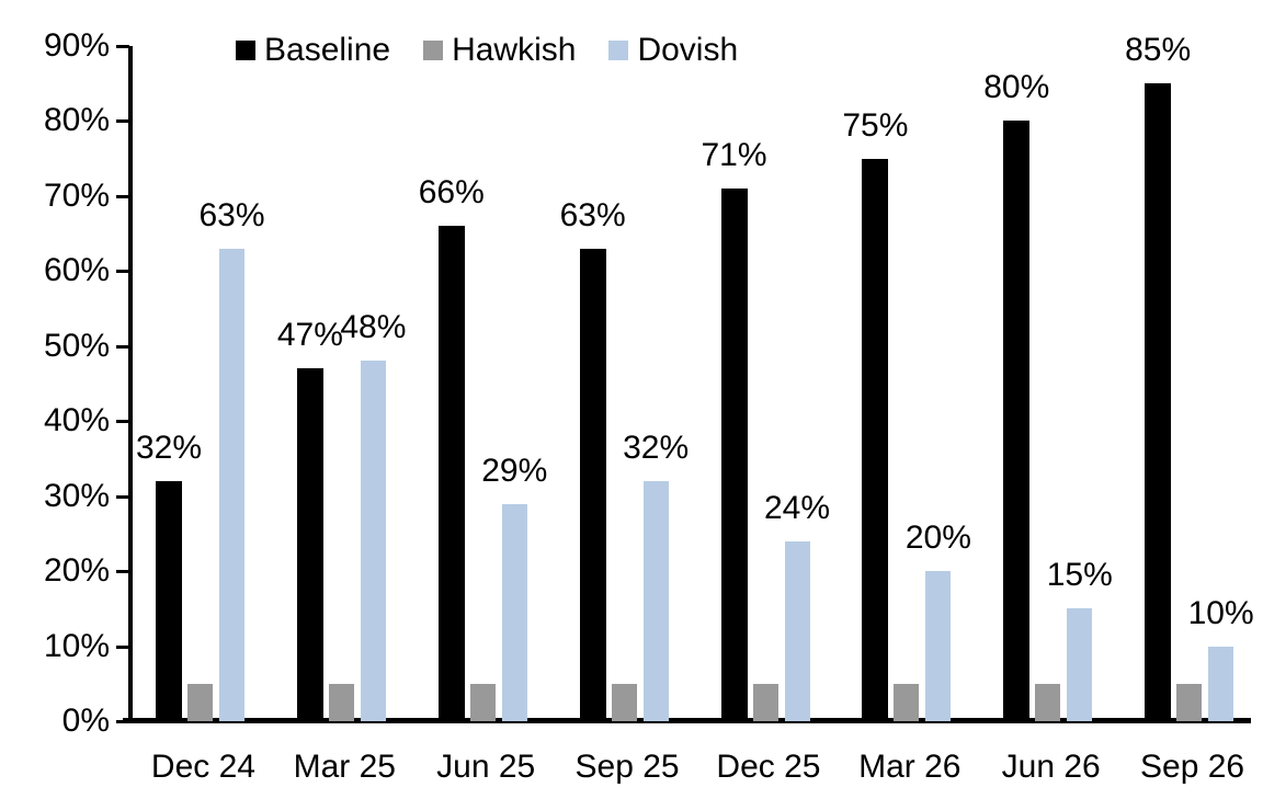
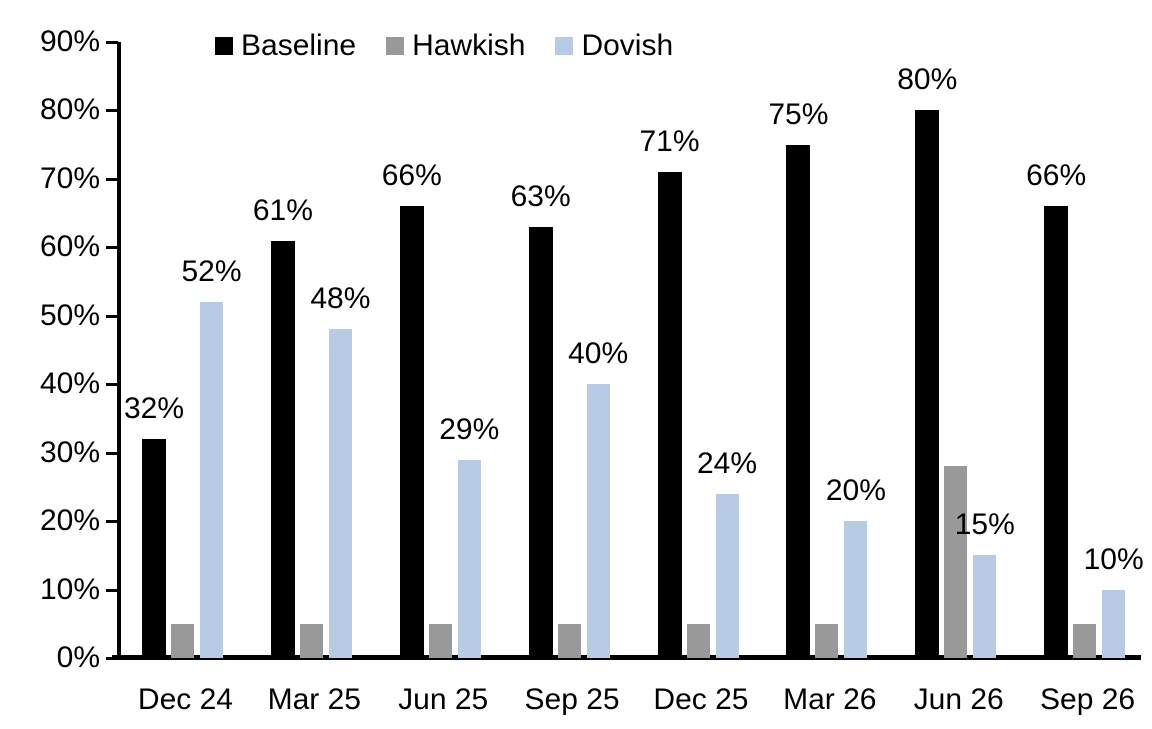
Dovish/Dec 24: 63% -> 52%
Baseline/Mar 25: 47% -> 61%
Dovish/Sep 25: 32% -> 40%
Hawkish/Jun 26: 5% -> 28%
Baseline/Sep 26: 85% -> 66%
